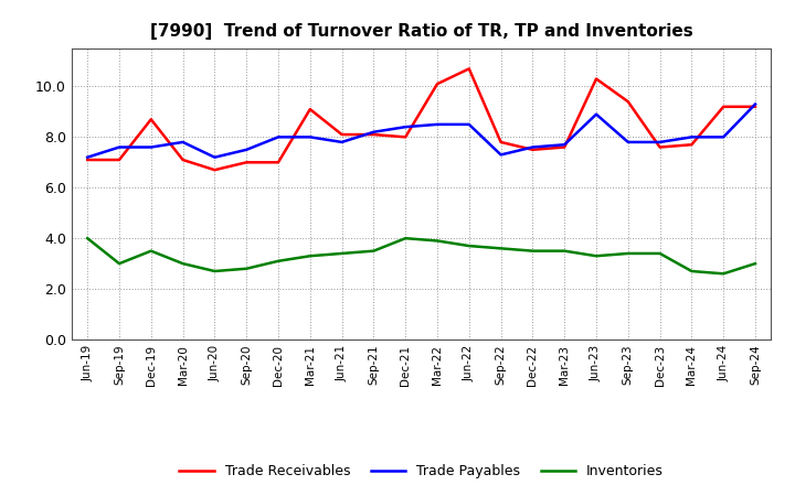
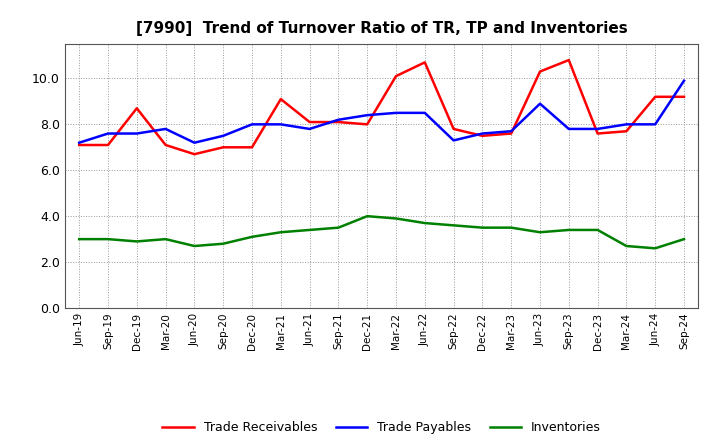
Inventories/Jun-19: 4.0 -> 3.0
Inventories/Dec-19: 3.5 -> 2.9
Trade Receivables/Sep-23: 9.4 -> 10.8
Trade Payables/Sep-24: 9.3 -> 9.9
